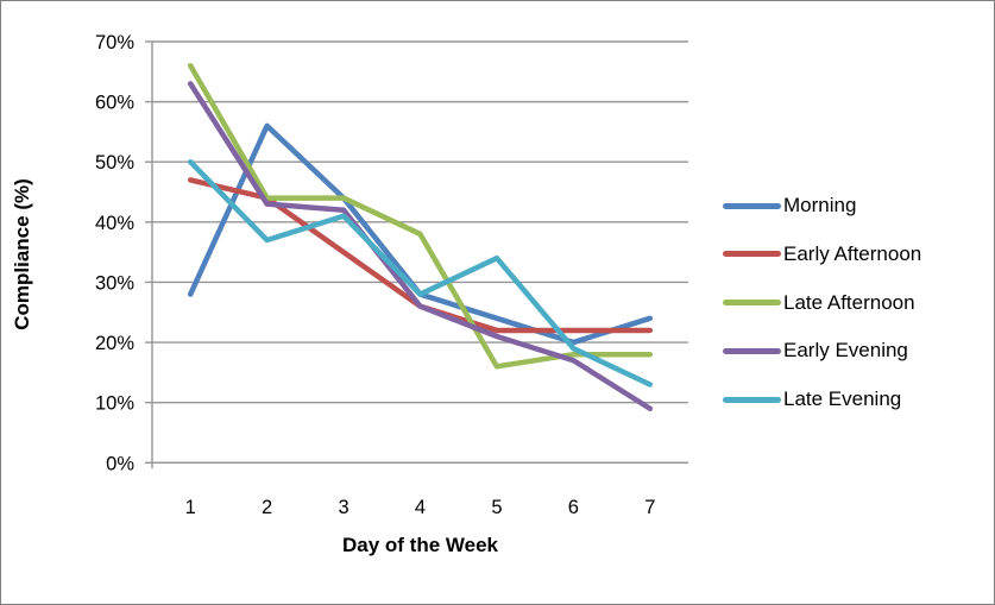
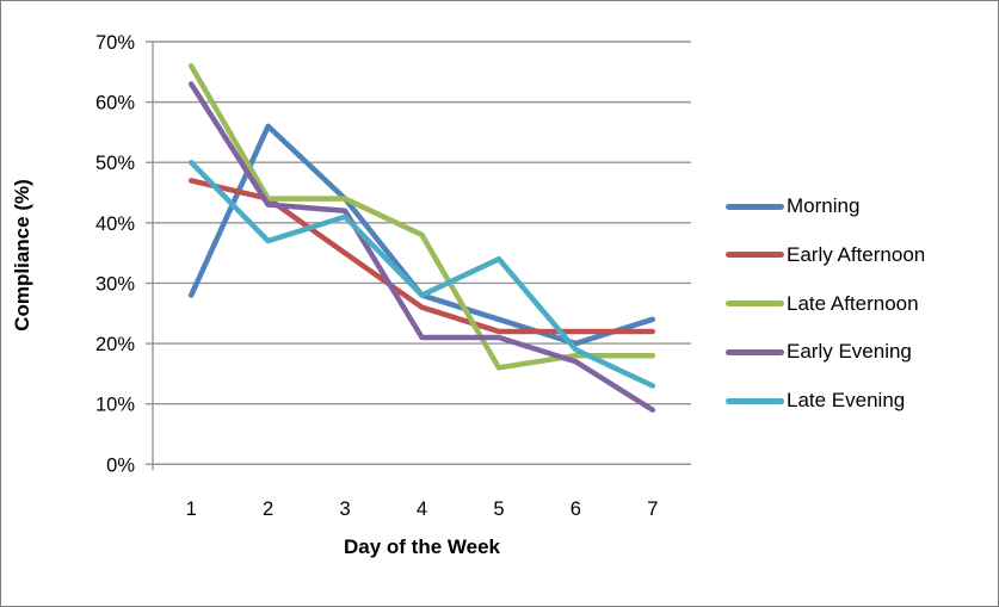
Early Evening/4: 26% -> 21%
